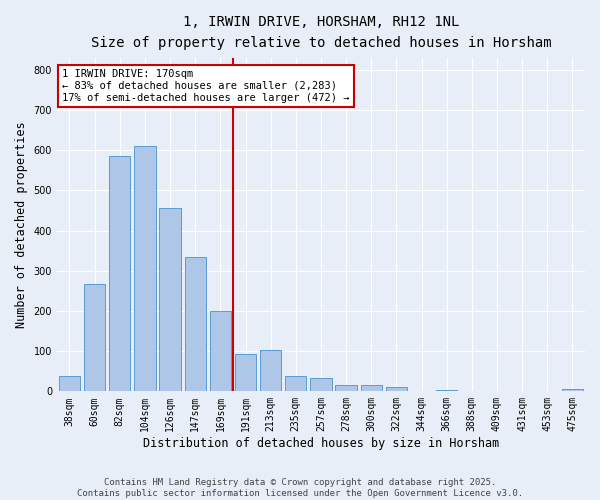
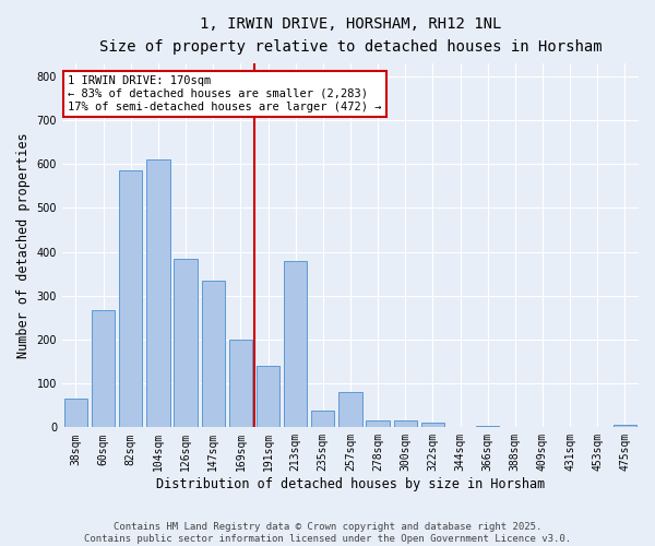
38sqm: 37 -> 65
126sqm: 455 -> 385
191sqm: 93 -> 140
213sqm: 103 -> 380
257sqm: 32 -> 80
